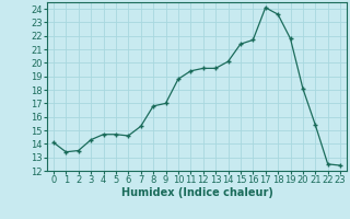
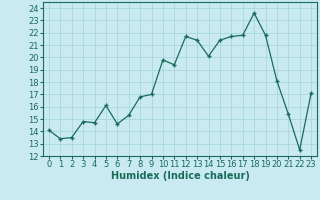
3: 14.3 -> 14.8
5: 14.7 -> 16.1
10: 18.8 -> 19.8
12: 19.6 -> 21.7
13: 19.6 -> 21.4
17: 24.1 -> 21.8
23: 12.4 -> 17.1
